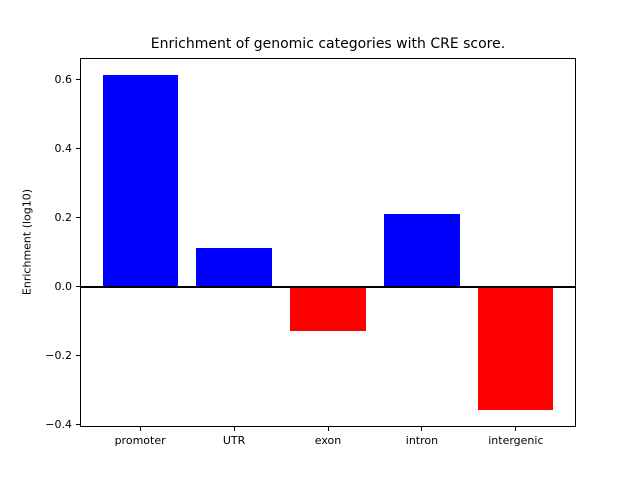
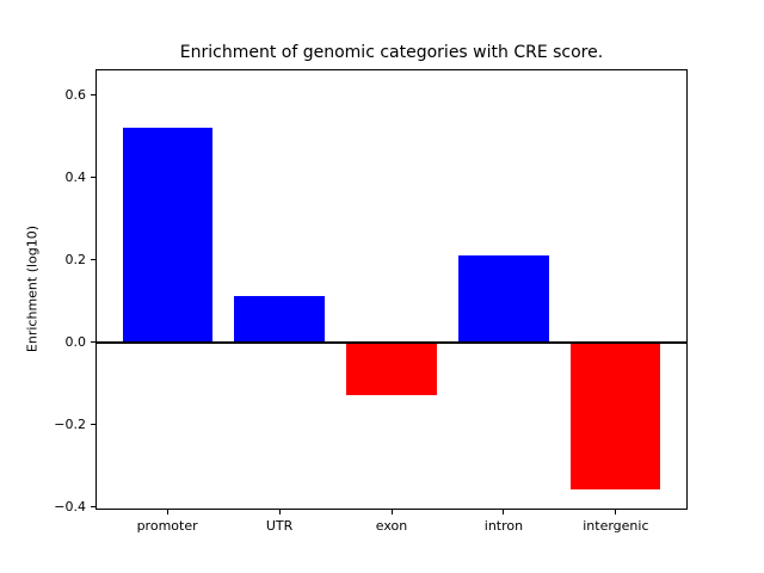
promoter: 0.61 -> 0.52
